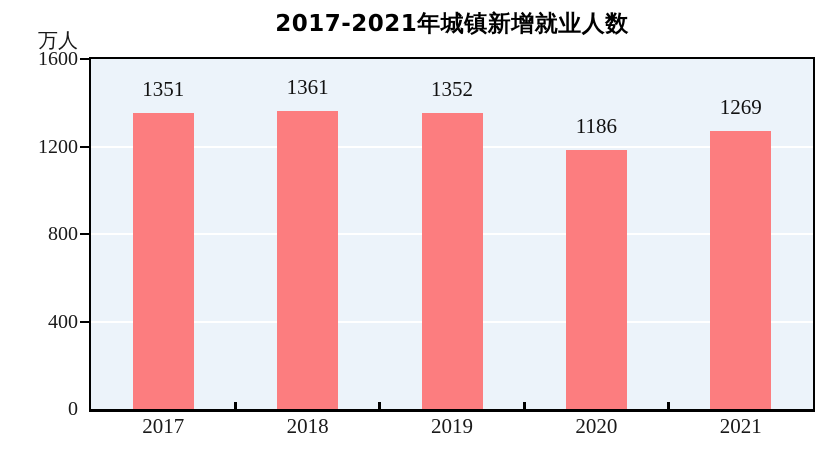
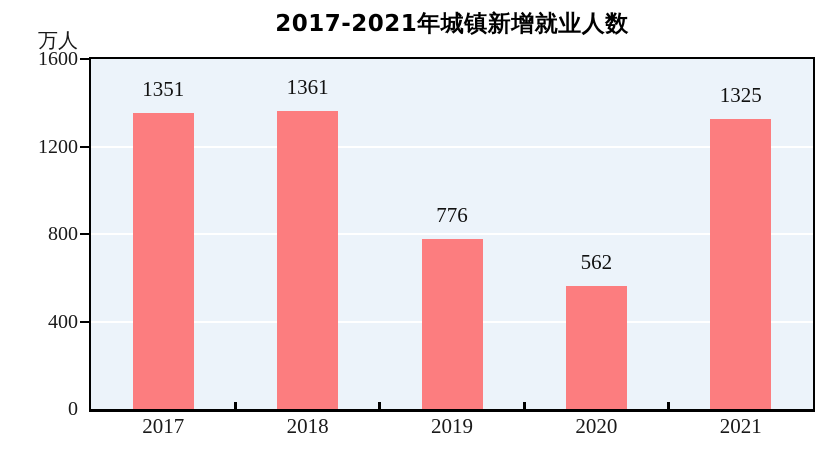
2019: 1352 -> 776
2020: 1186 -> 562
2021: 1269 -> 1325
